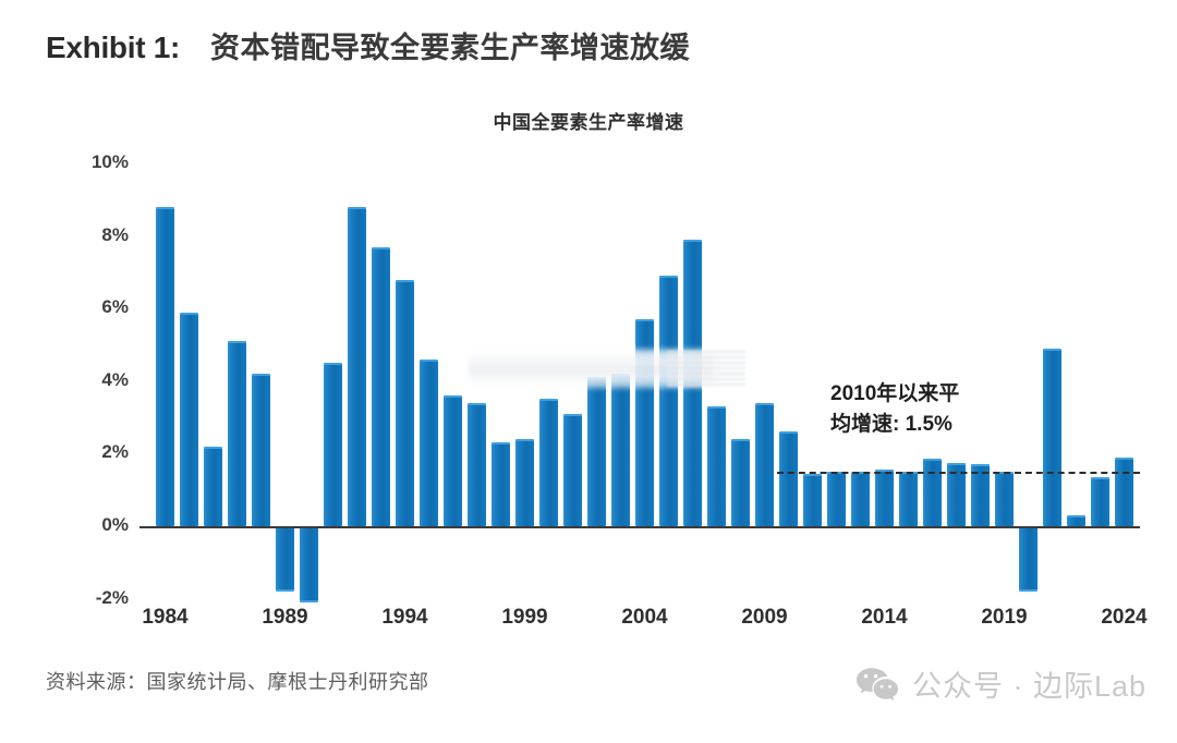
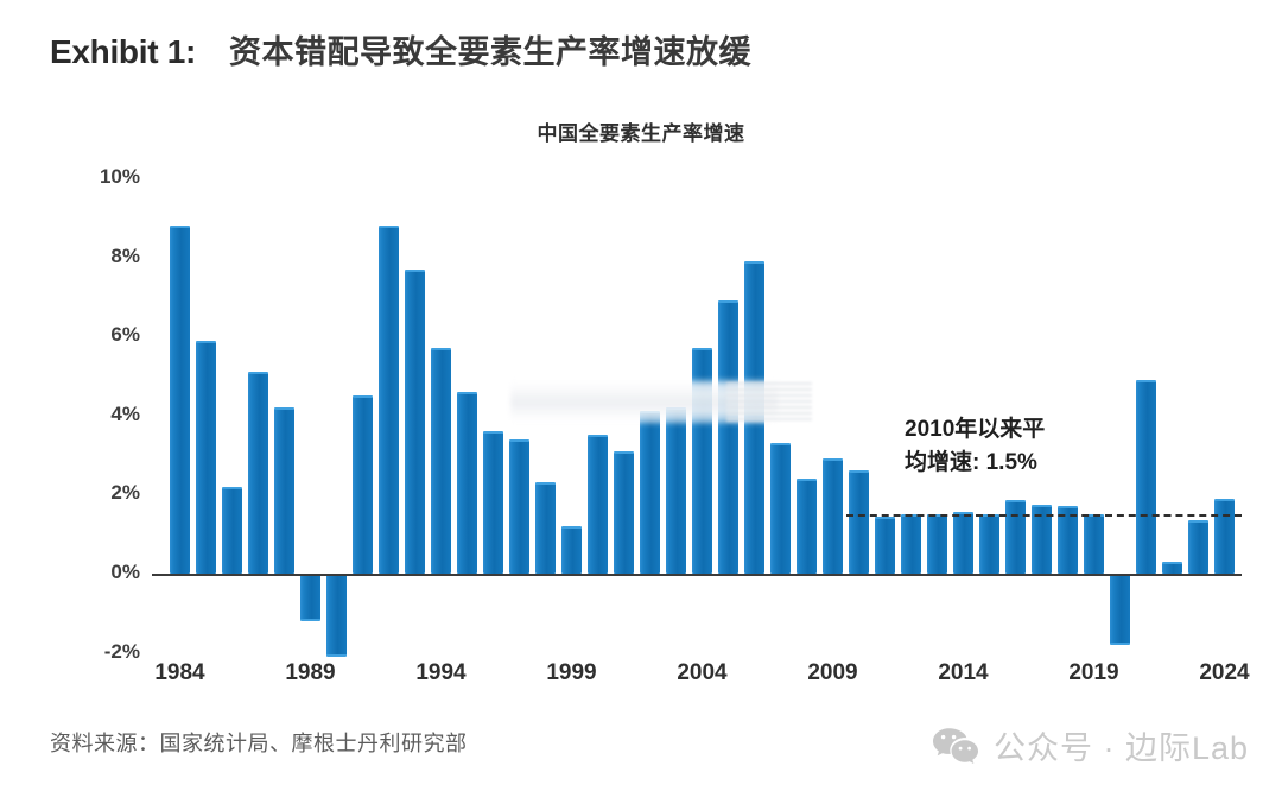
1989: -1.8% -> -1.2%
1994: 6.8% -> 5.7%
1999: 2.4% -> 1.2%
2009: 3.4% -> 2.9%
